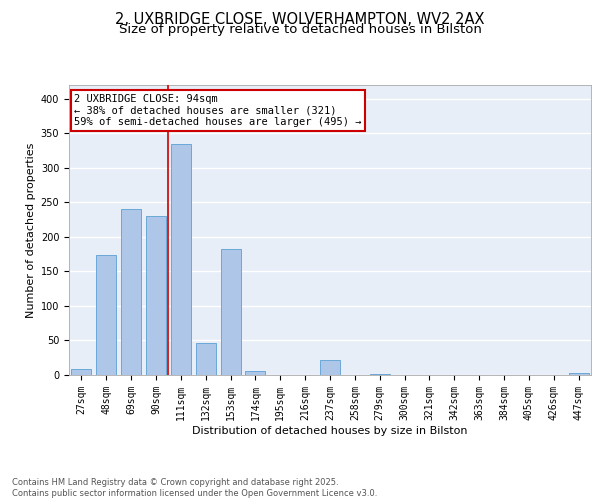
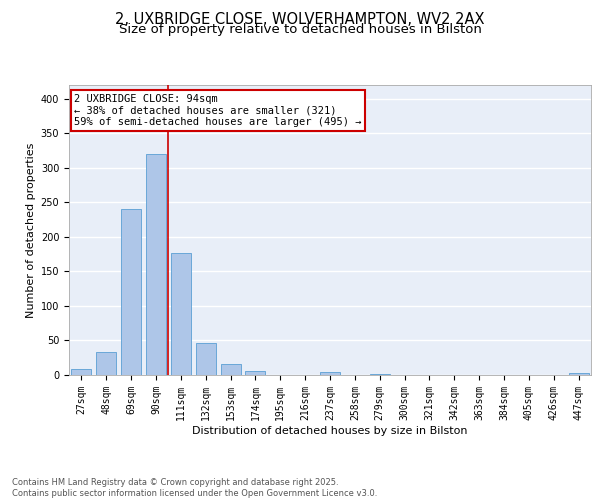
48sqm: 174 -> 33
90sqm: 230 -> 320
111sqm: 334 -> 177
153sqm: 182 -> 16
237sqm: 22 -> 4
